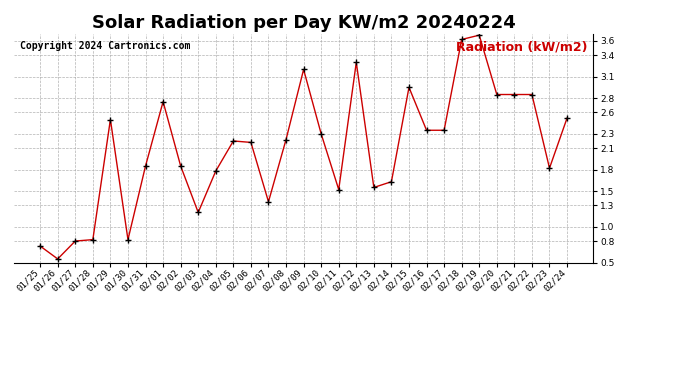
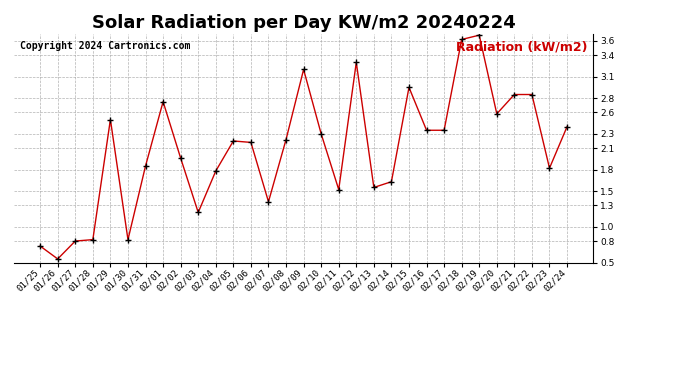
02/02: 1.85 -> 1.96
02/20: 2.85 -> 2.58
02/24: 2.52 -> 2.40
